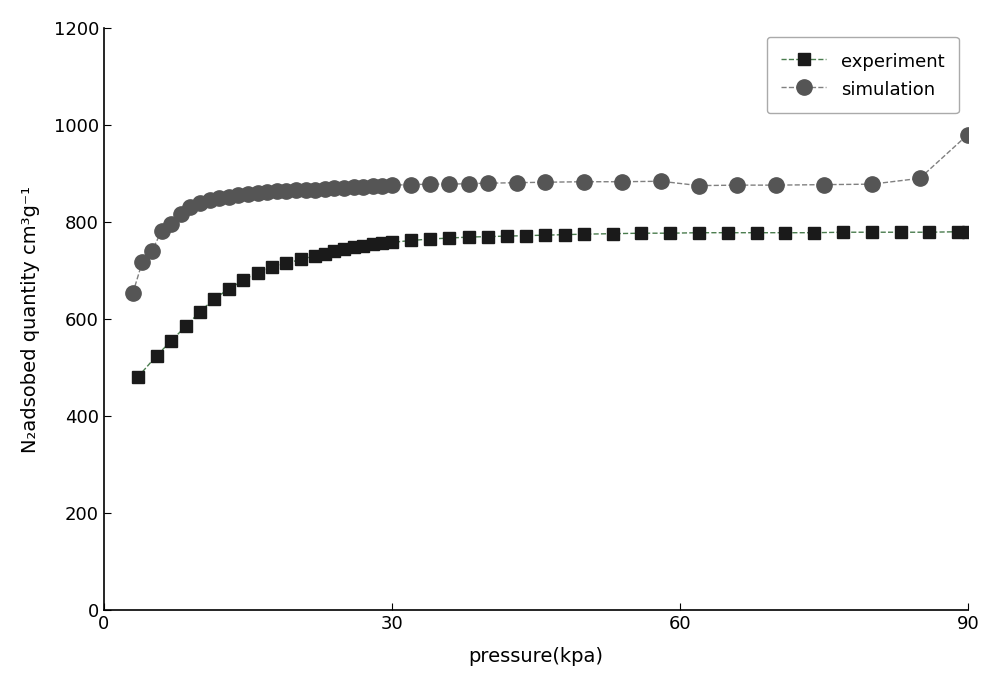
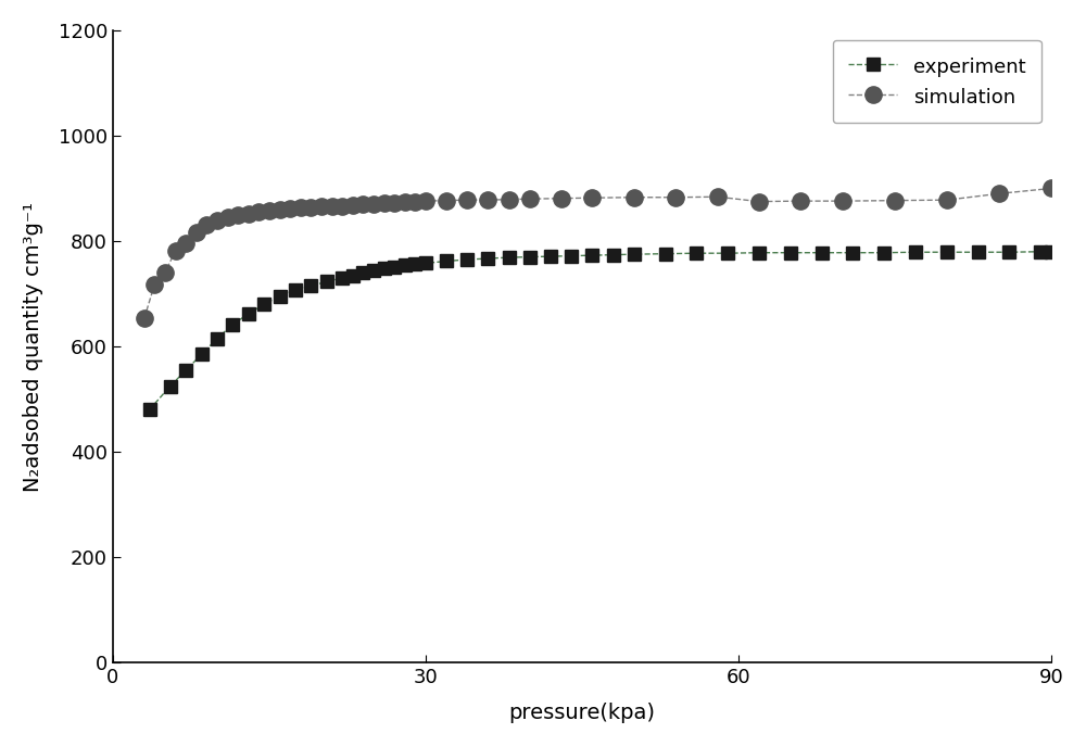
simulation/90: 980 -> 900
